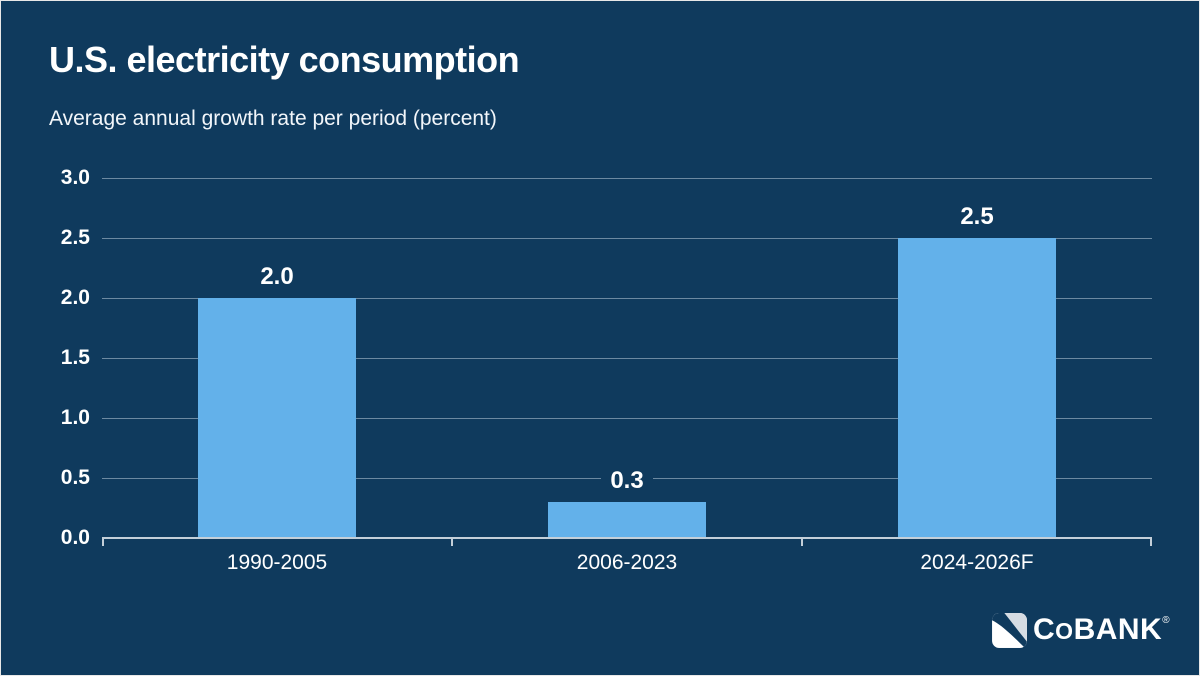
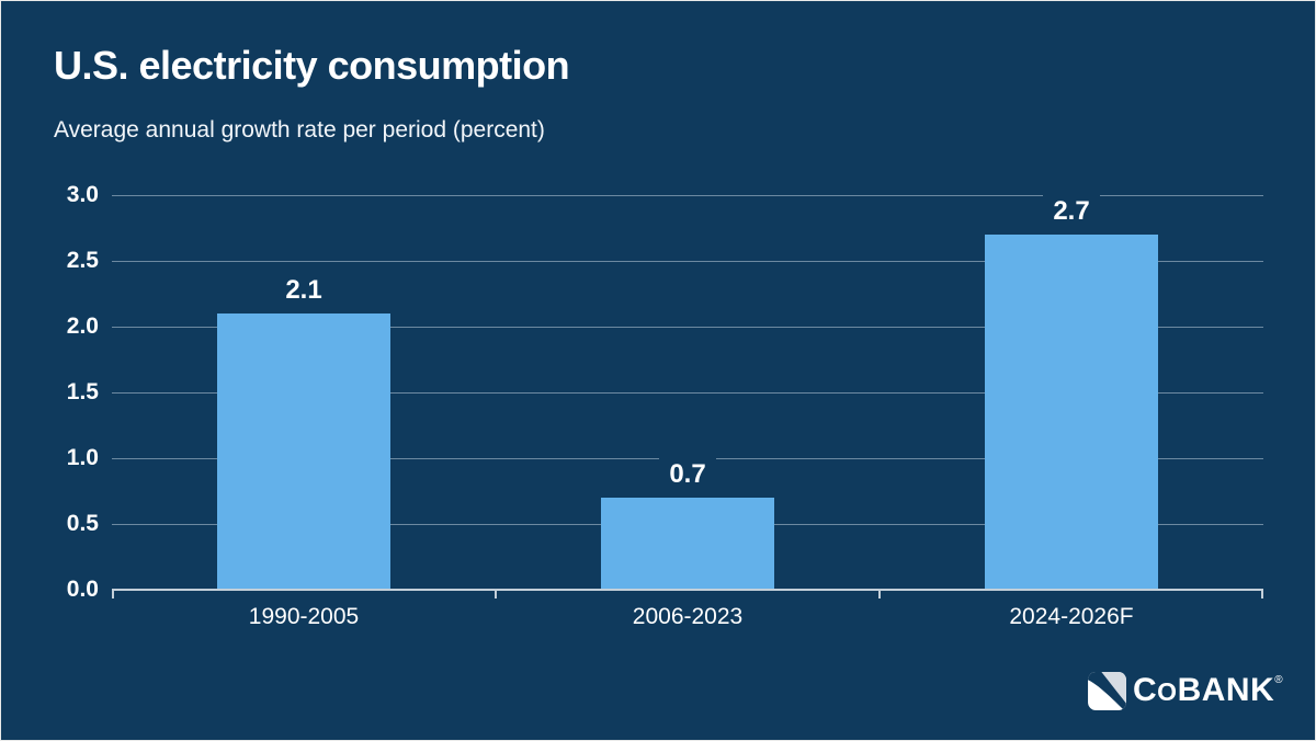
1990-2005: 2.0 -> 2.1
2006-2023: 0.3 -> 0.7
2024-2026F: 2.5 -> 2.7
